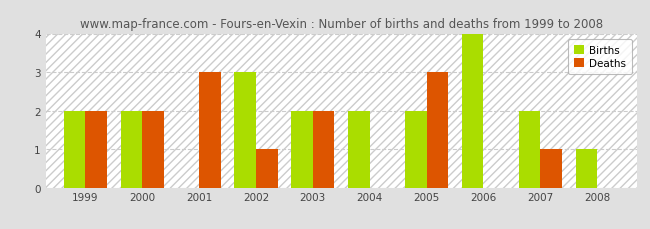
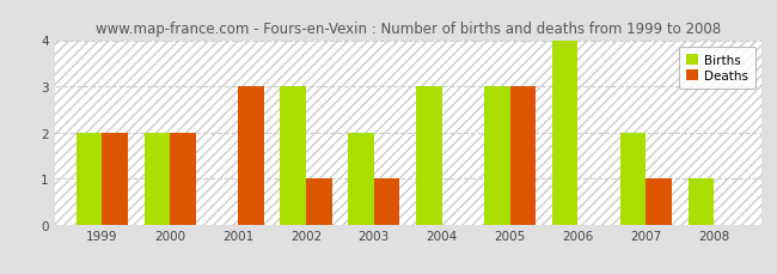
Deaths/2003: 2 -> 1
Births/2004: 2 -> 3
Births/2005: 2 -> 3
